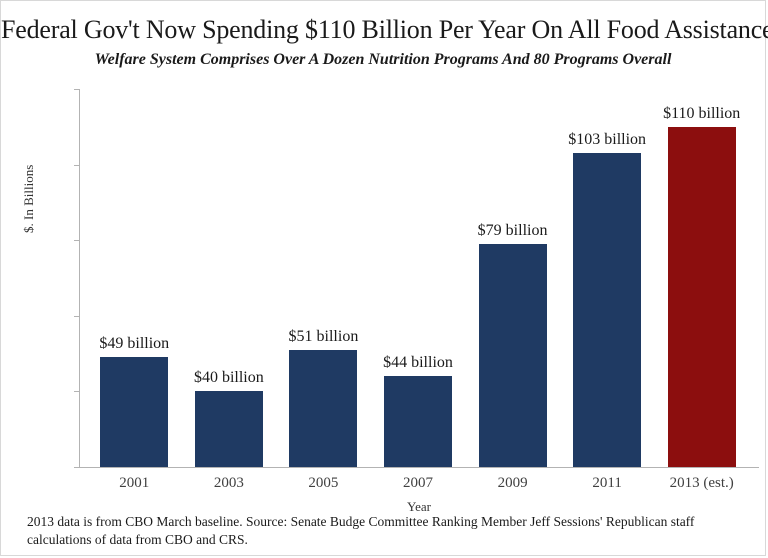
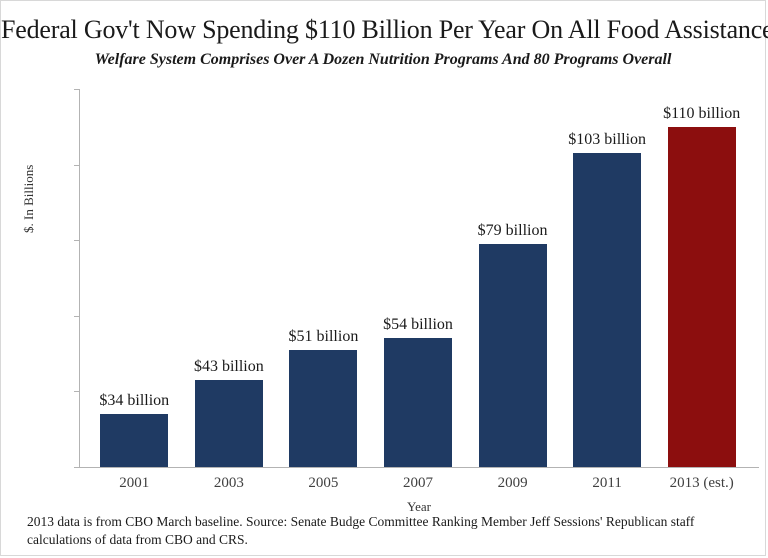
2001: $49 -> $34
2003: $40 -> $43
2007: $44 -> $54
